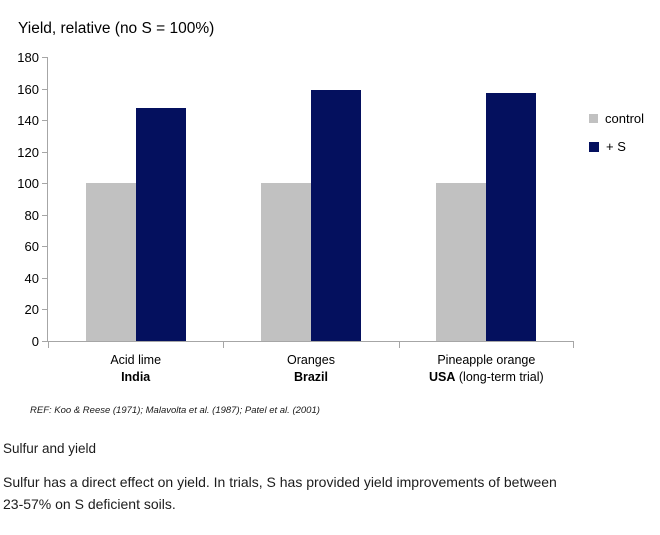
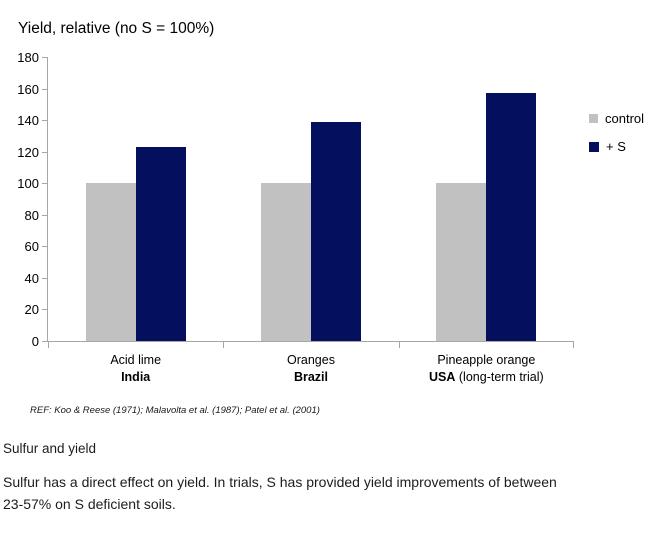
+ S/Acid lime India: 148 -> 123
+ S/Oranges Brazil: 159 -> 139
